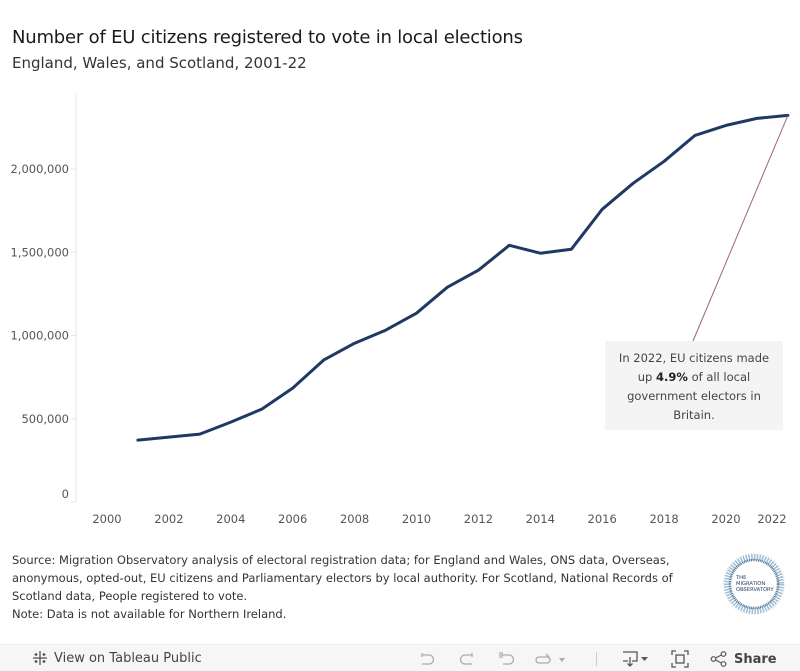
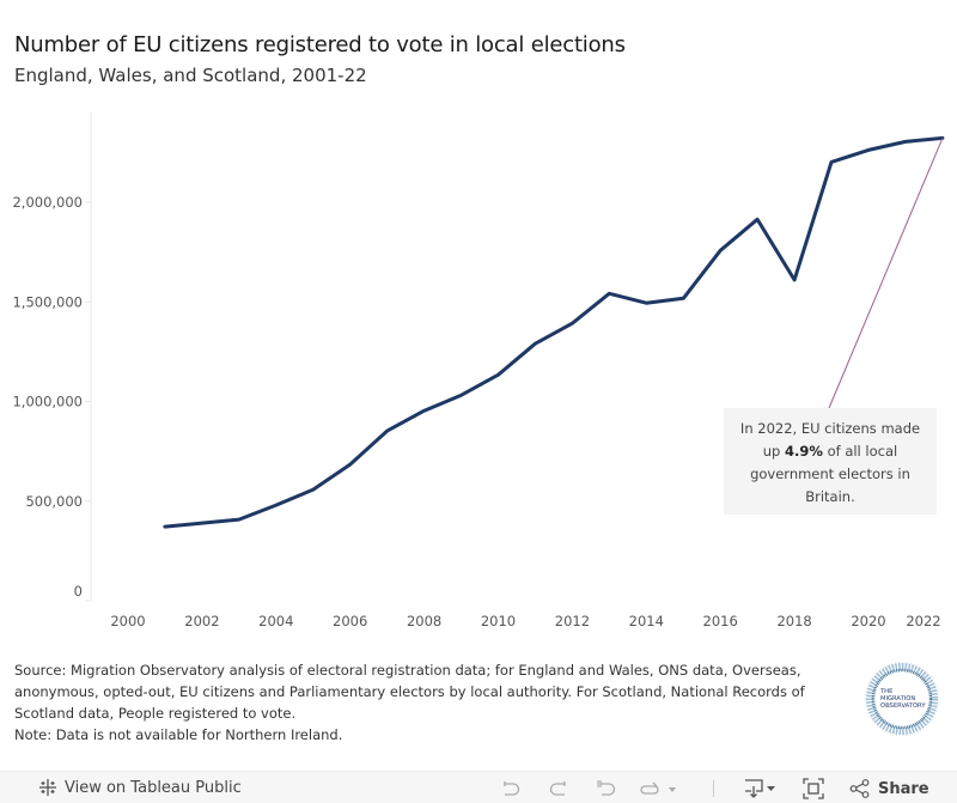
2018: 2050000 -> 1610000
